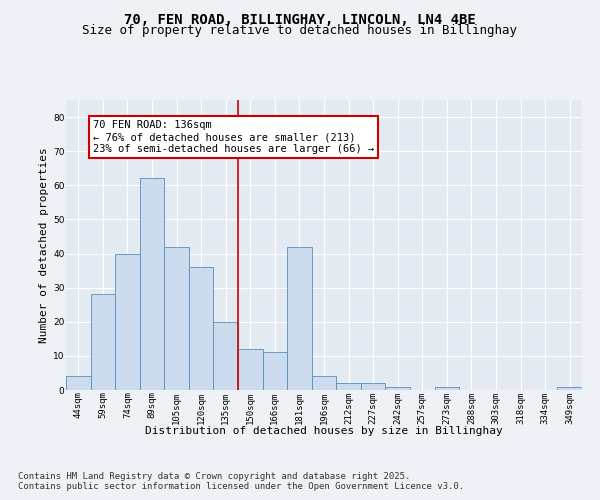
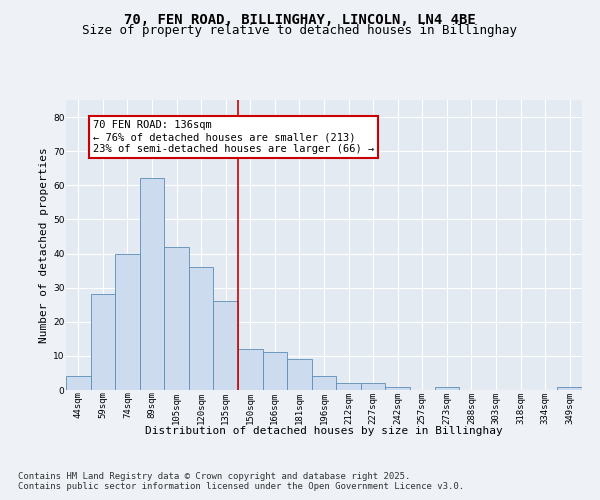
135sqm: 20 -> 26
181sqm: 42 -> 9
